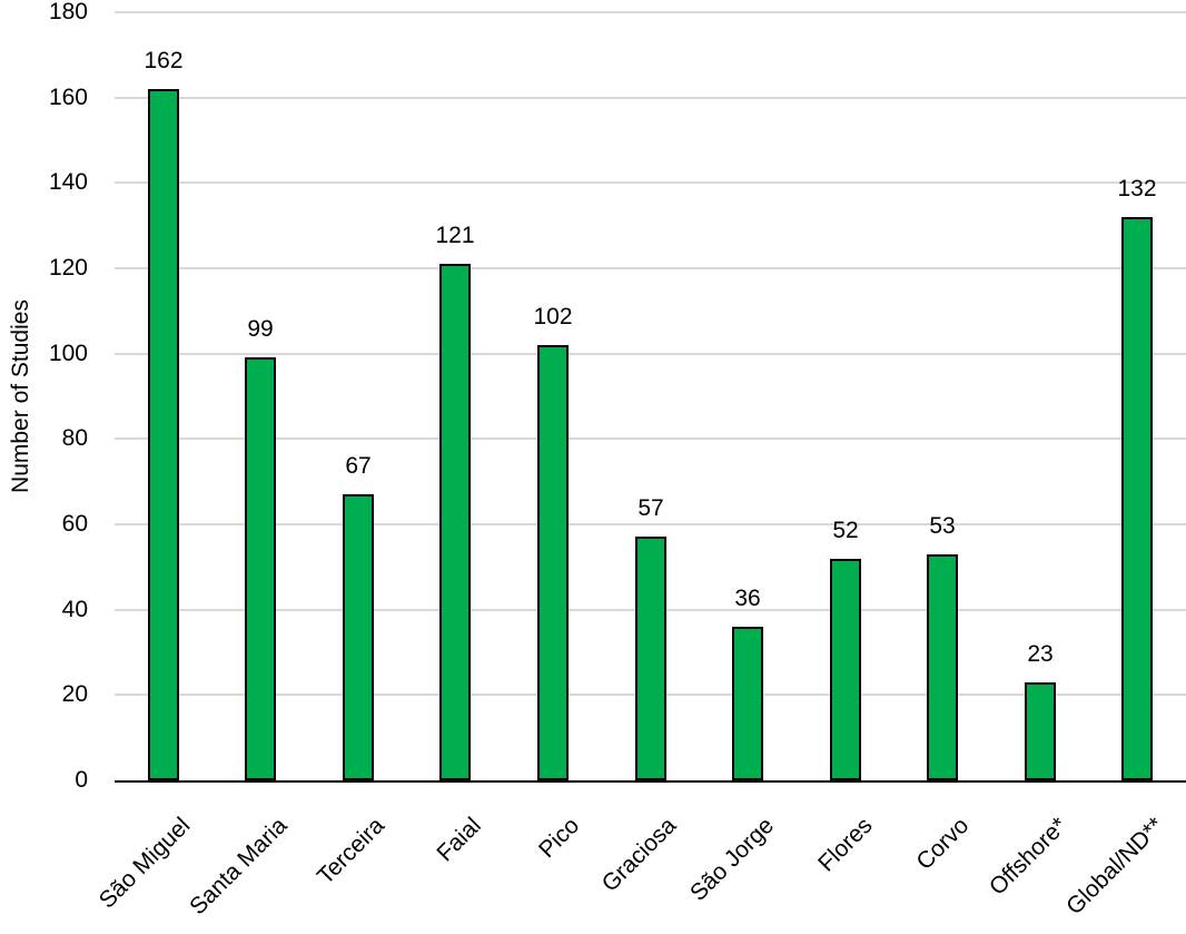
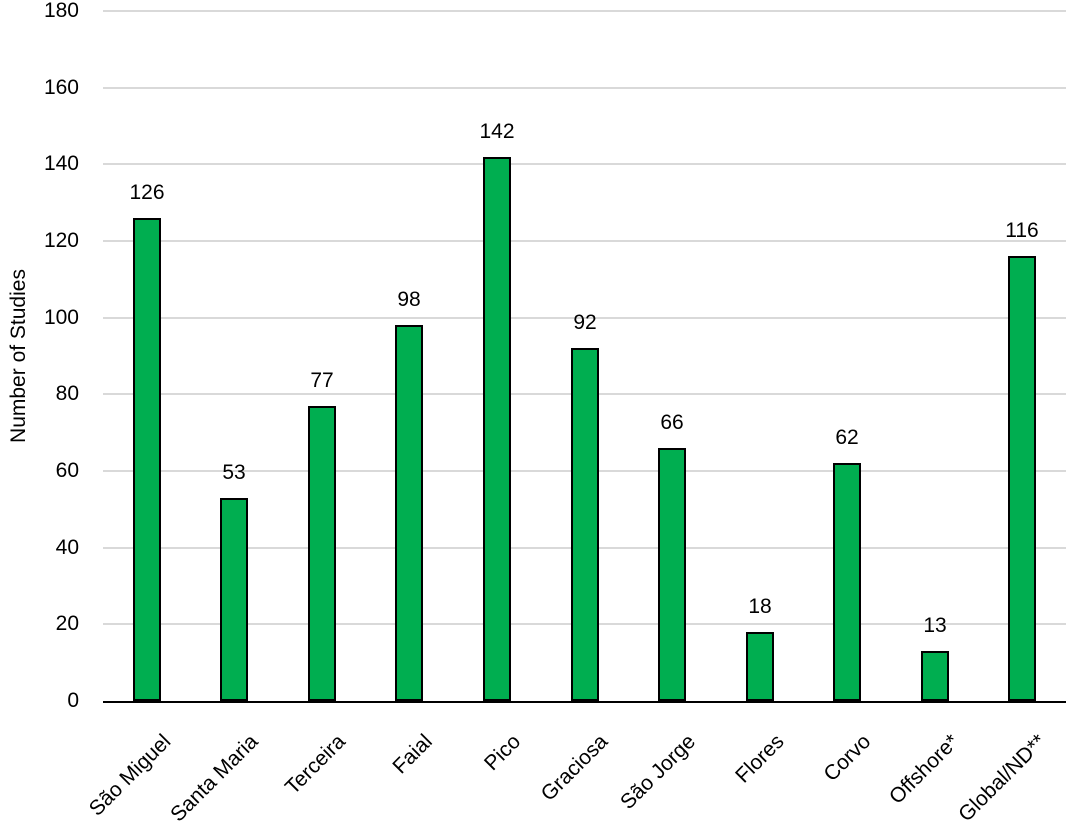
São Miguel: 162 -> 126
Santa Maria: 99 -> 53
Terceira: 67 -> 77
Faial: 121 -> 98
Pico: 102 -> 142
Graciosa: 57 -> 92
São Jorge: 36 -> 66
Flores: 52 -> 18
Corvo: 53 -> 62
Offshore*: 23 -> 13
Global/ND**: 132 -> 116
